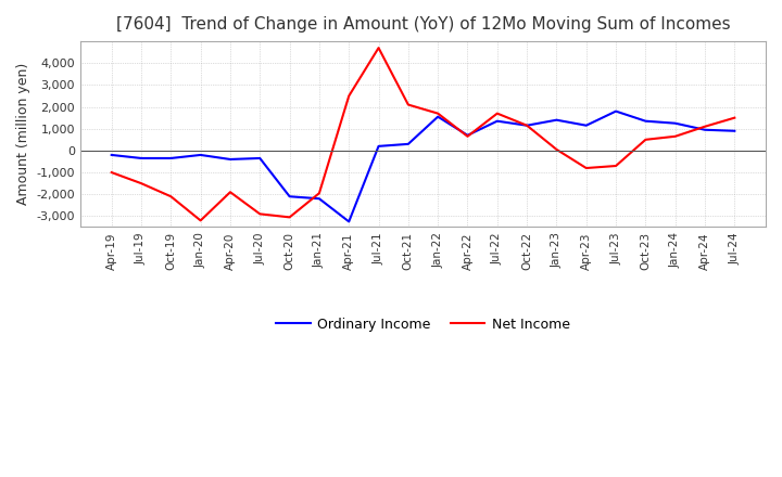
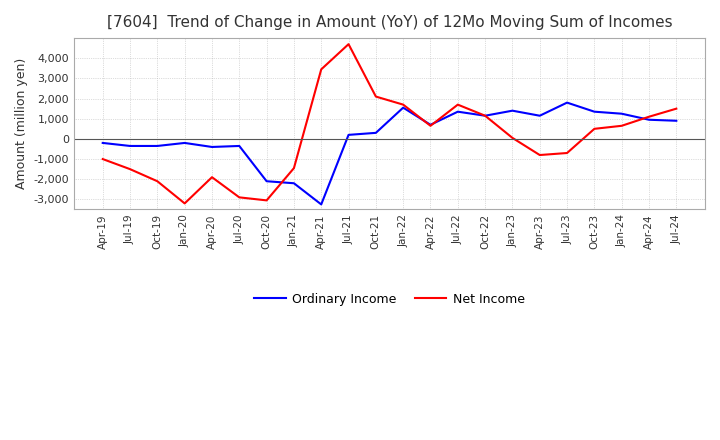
Net Income/Jan-21: -1,950 -> -1,450
Net Income/Apr-21: 2,500 -> 3,450
